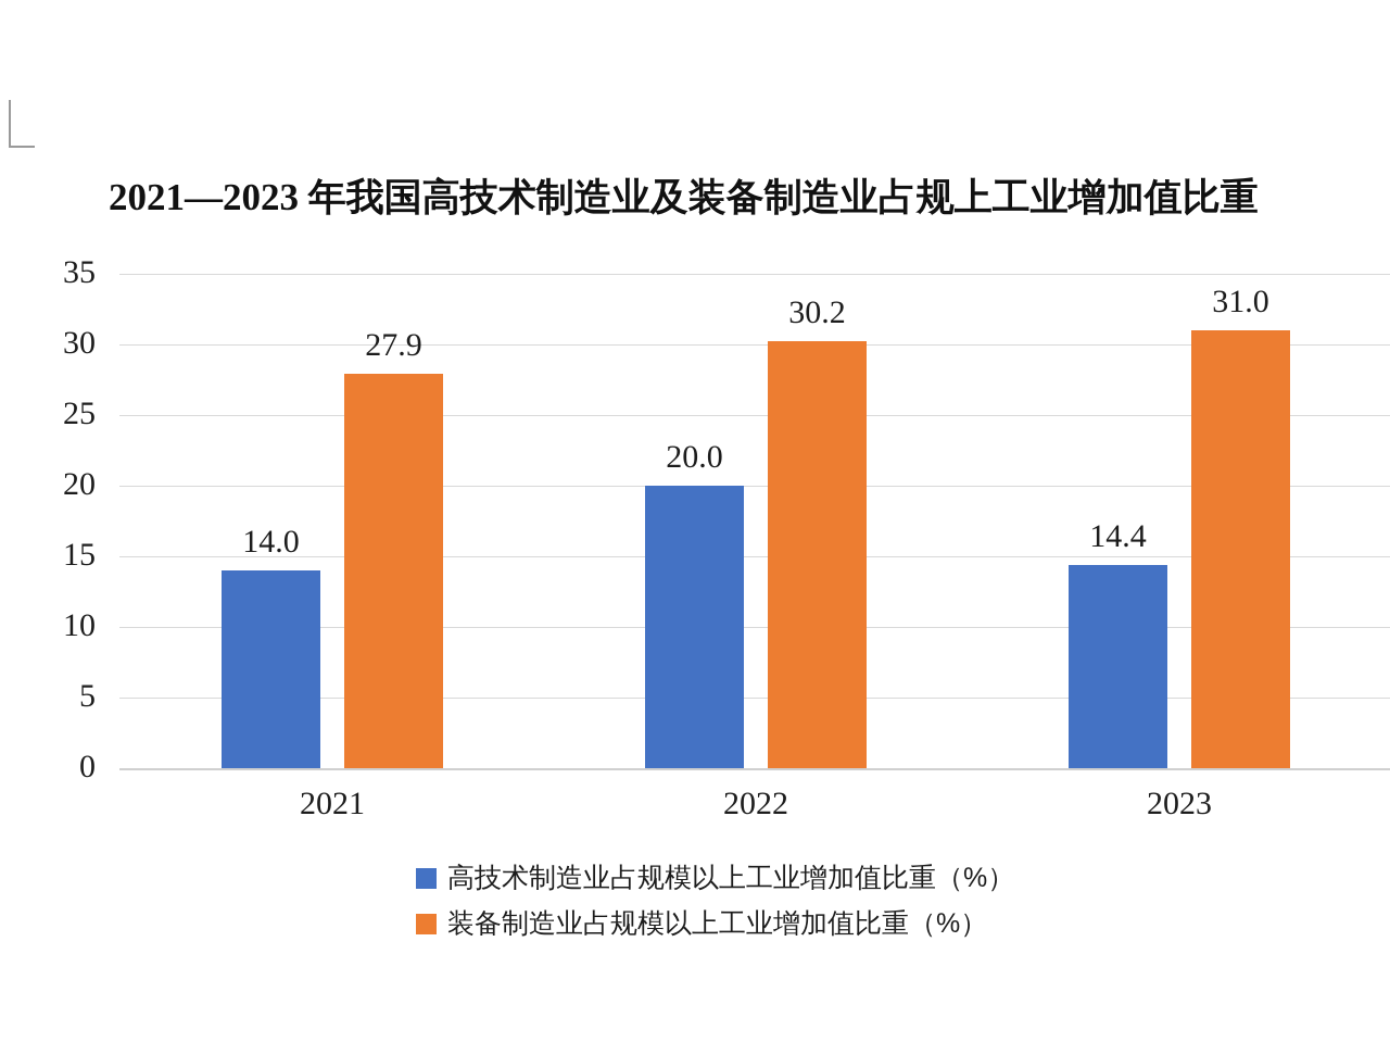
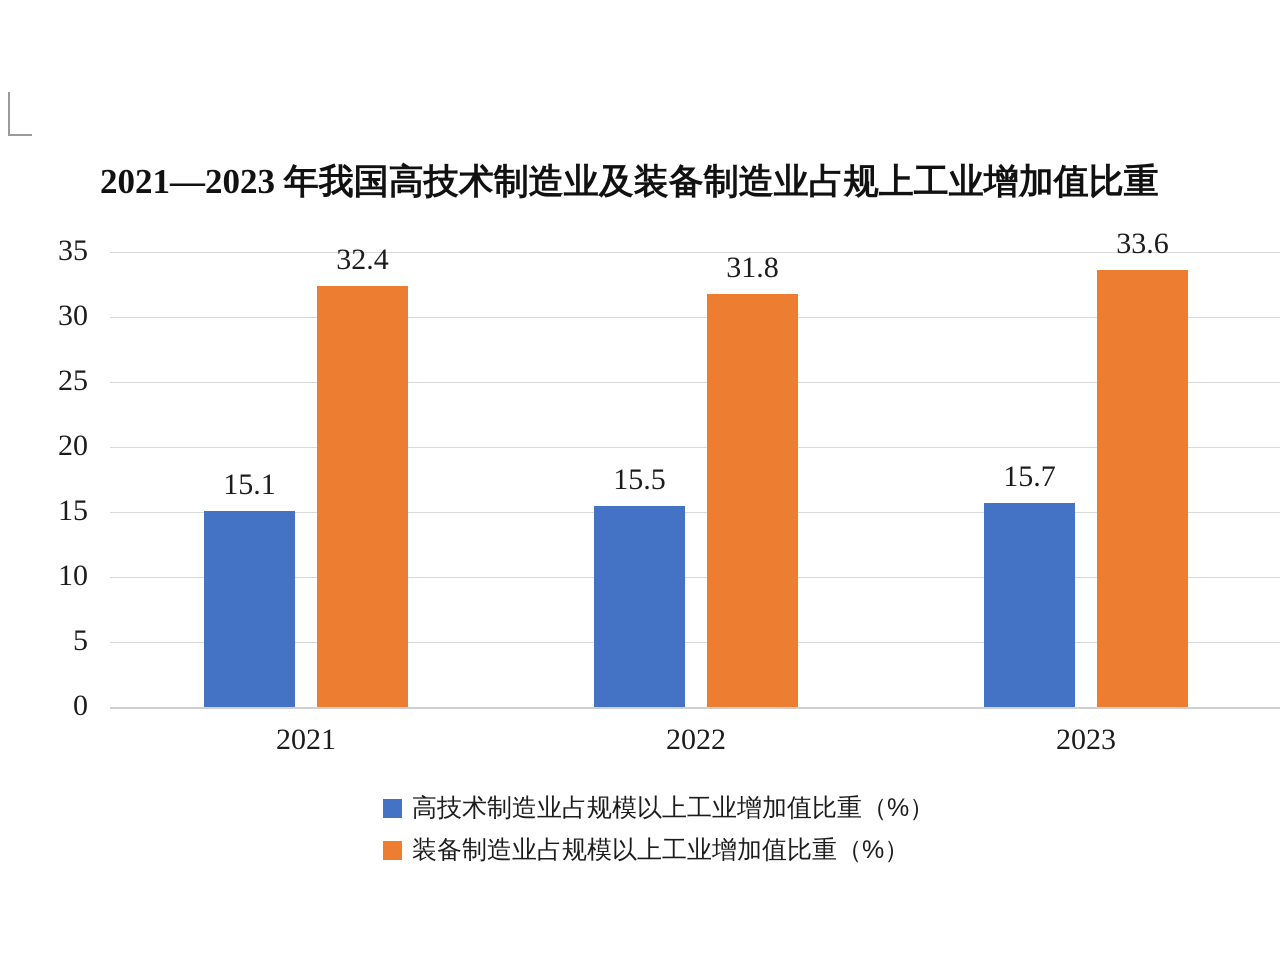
高技术制造业占规模以上工业增加值比重（%）/2021: 14.0 -> 15.1
装备制造业占规模以上工业增加值比重（%）/2021: 27.9 -> 32.4
高技术制造业占规模以上工业增加值比重（%）/2022: 20.0 -> 15.5
装备制造业占规模以上工业增加值比重（%）/2022: 30.2 -> 31.8
高技术制造业占规模以上工业增加值比重（%）/2023: 14.4 -> 15.7
装备制造业占规模以上工业增加值比重（%）/2023: 31.0 -> 33.6
